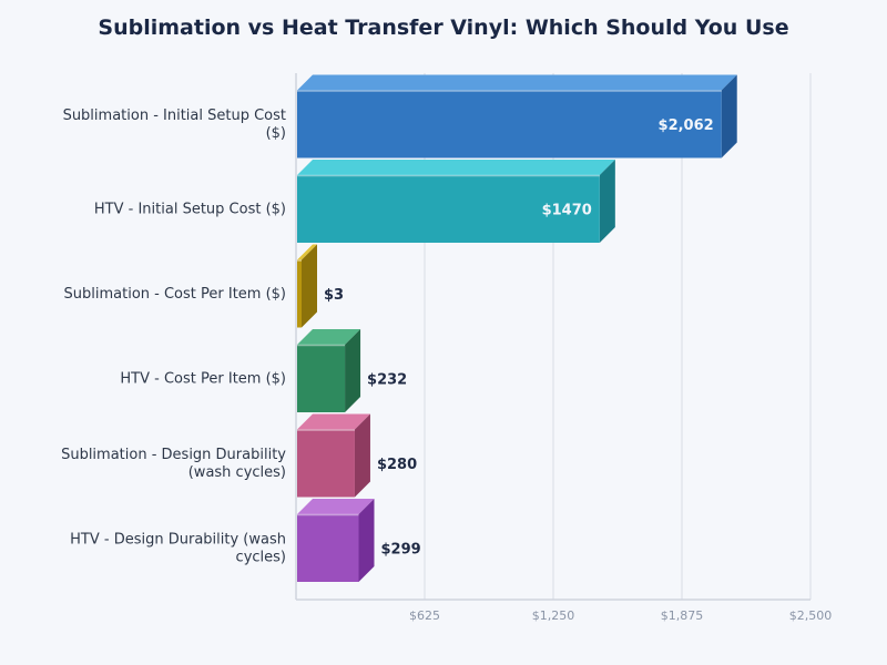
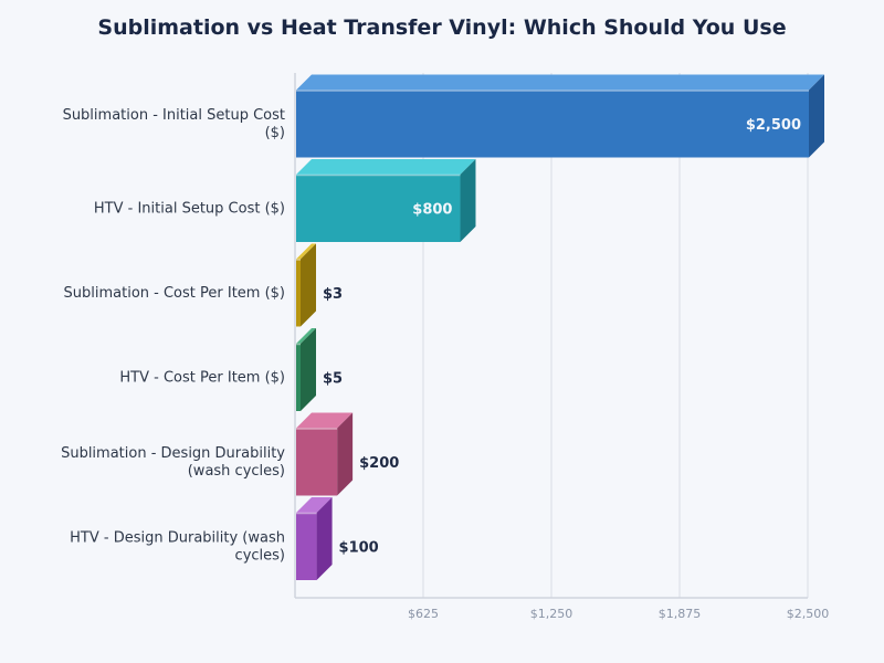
Sublimation - Initial Setup Cost ($): $2,062 -> $2,500
HTV - Initial Setup Cost ($): $1470 -> $800
HTV - Cost Per Item ($): $232 -> $5
Sublimation - Design Durability (wash cycles): $280 -> $200
HTV - Design Durability (wash cycles): $299 -> $100
